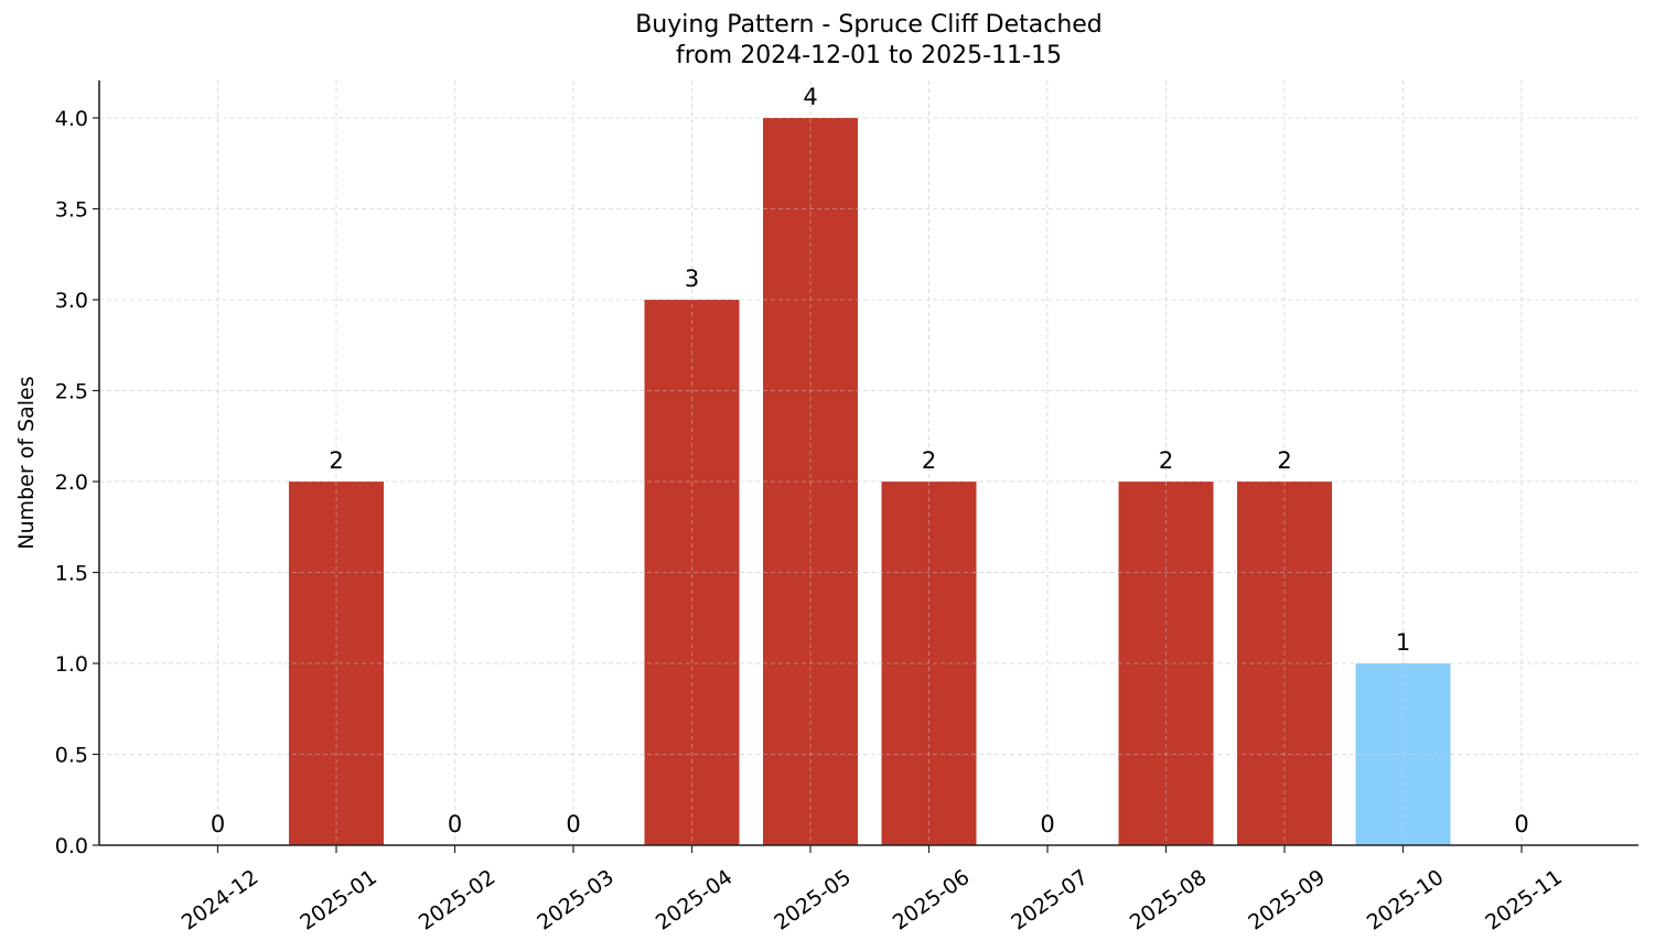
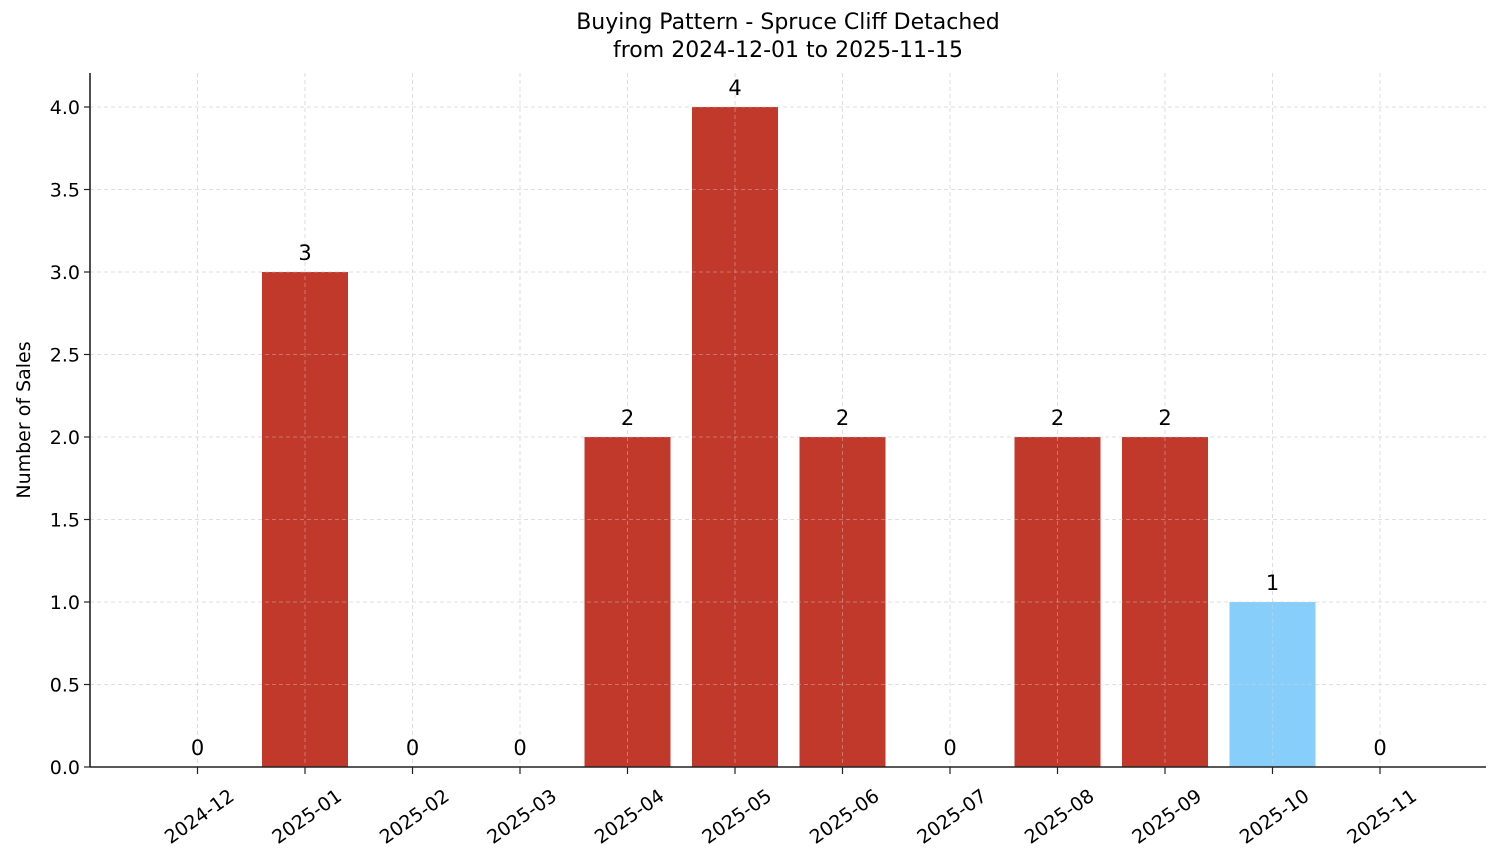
2025-01: 2 -> 3
2025-04: 3 -> 2
